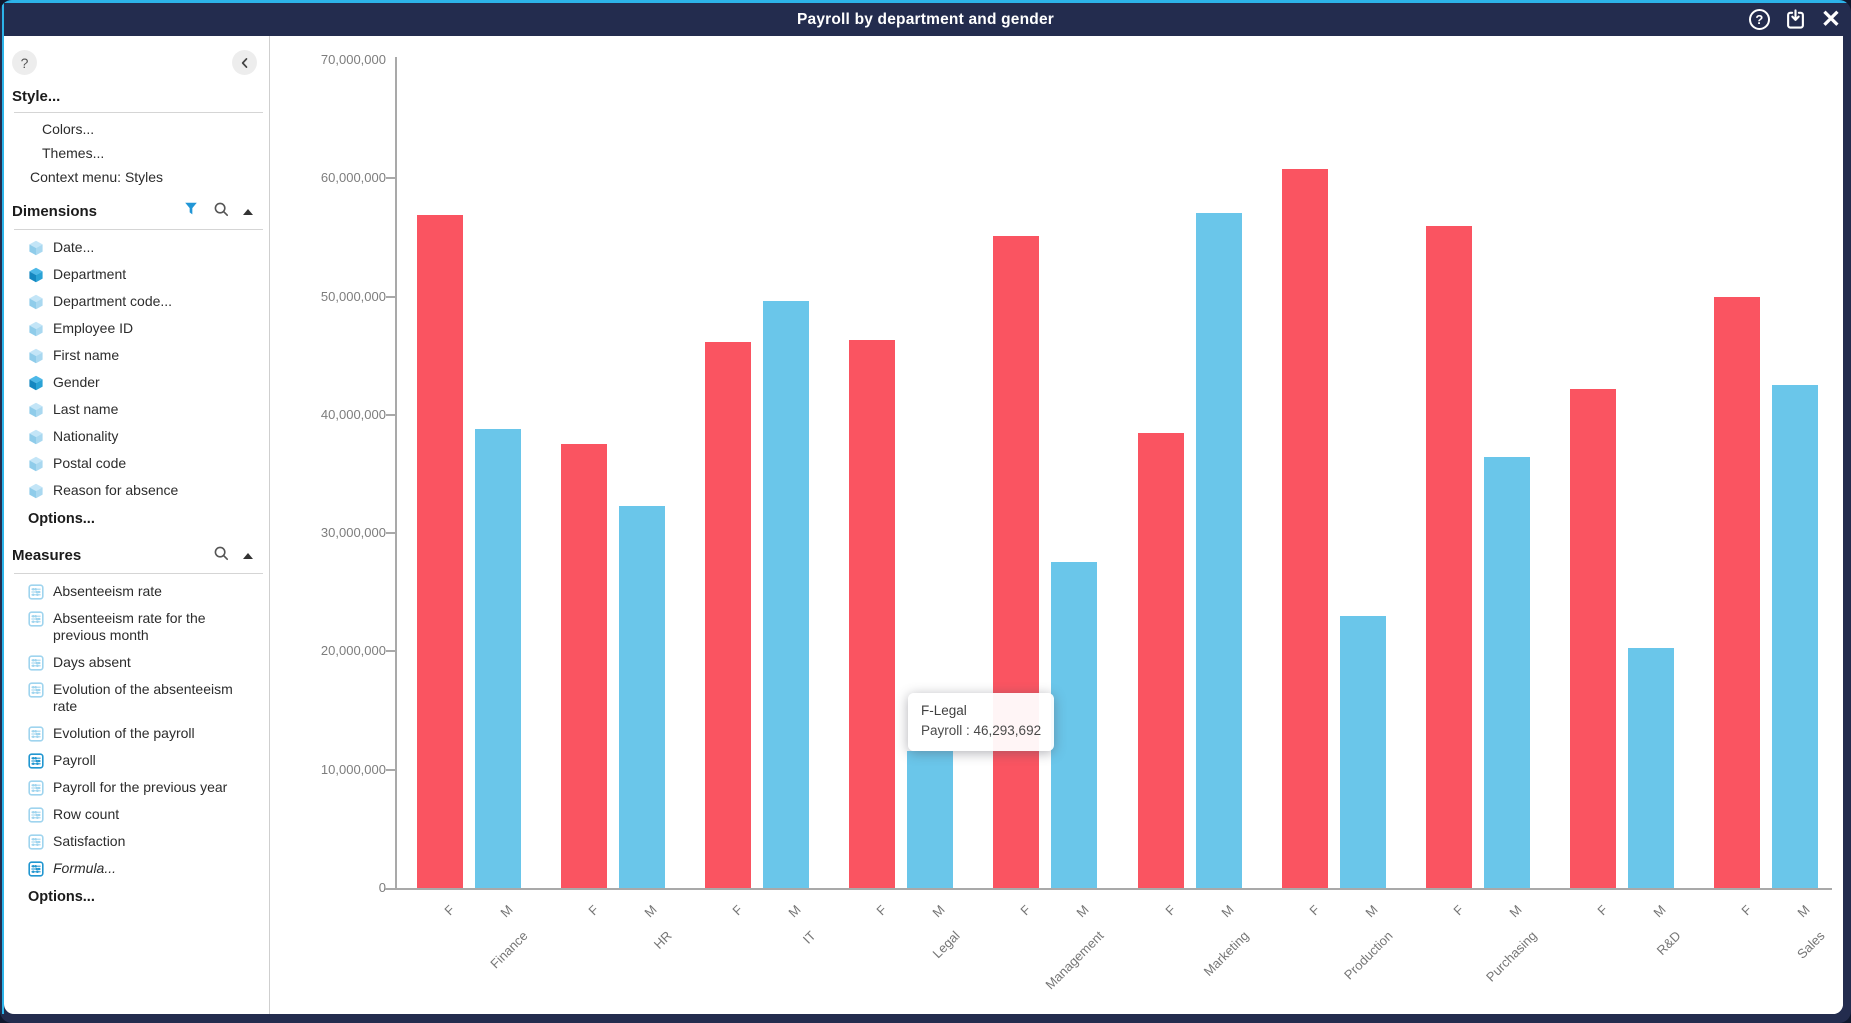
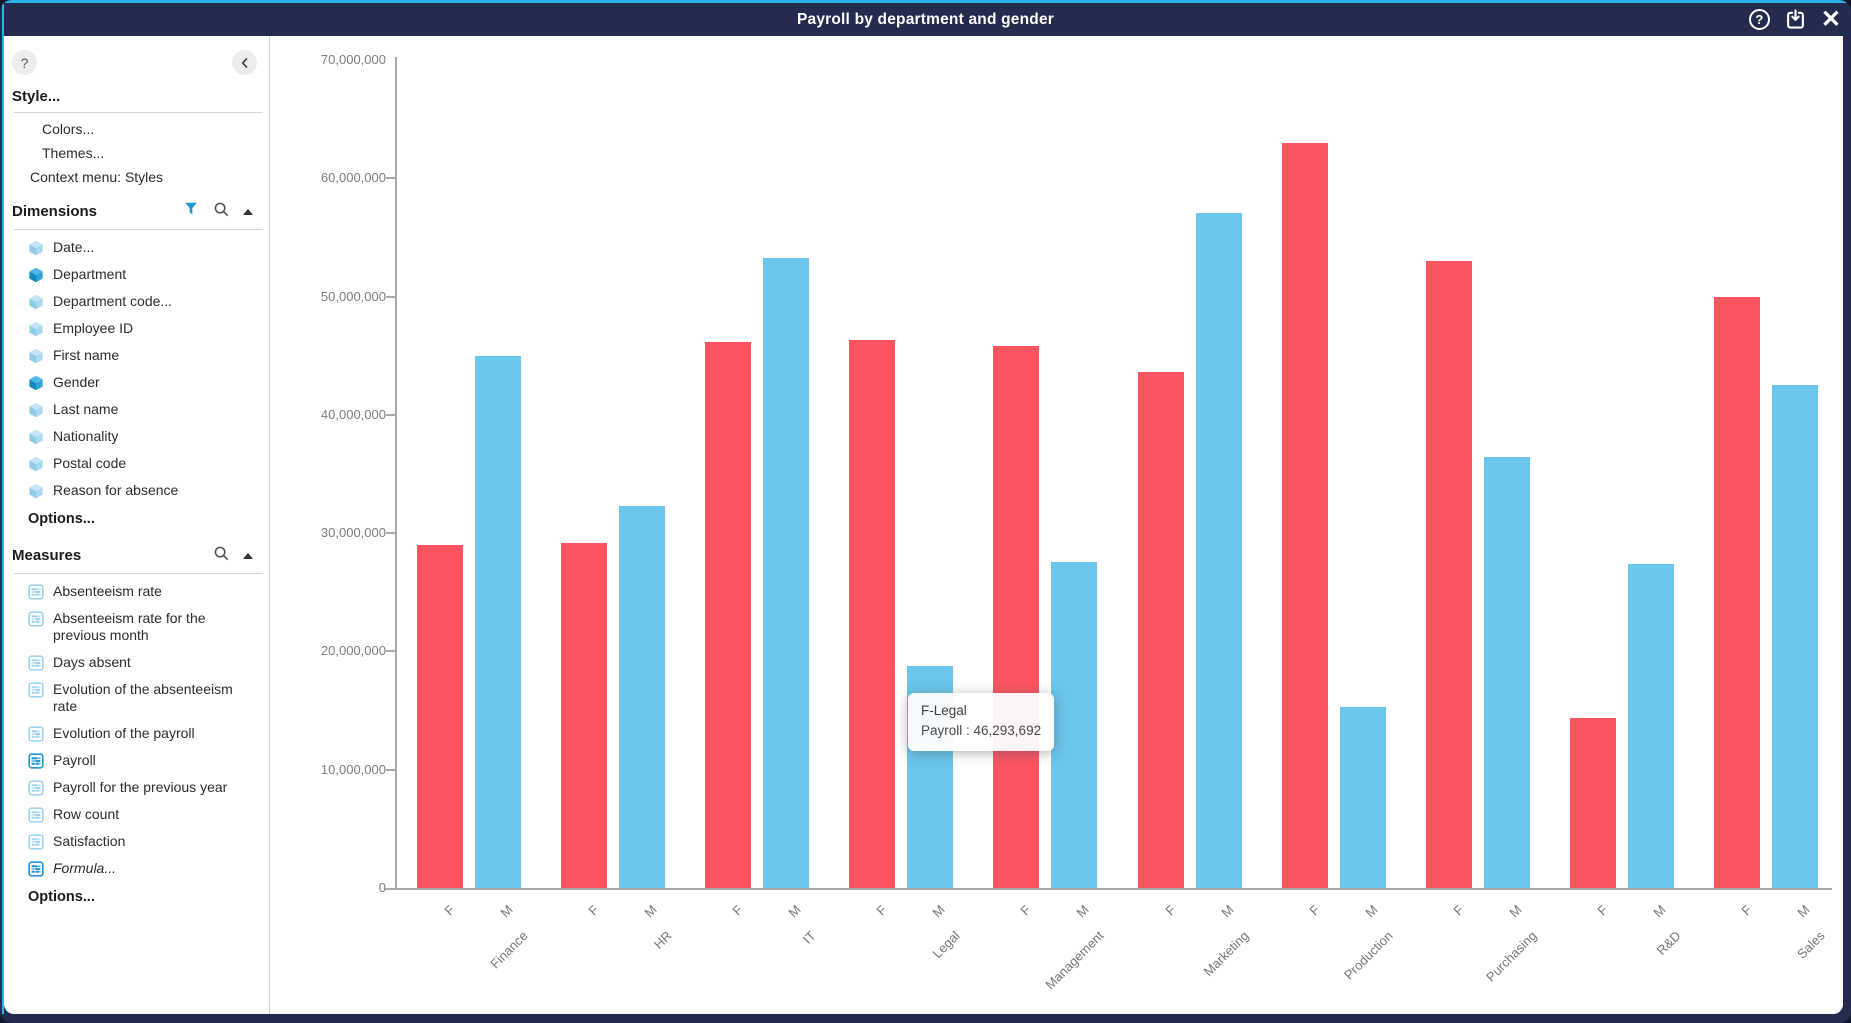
F/Finance: 56900000 -> 29000000
M/Finance: 38800000 -> 45000000
F/HR: 37500000 -> 29200000
M/IT: 49600000 -> 53300000
M/Legal: 11600000 -> 18800000
F/Management: 55100000 -> 45800000
F/Marketing: 38500000 -> 43600000
F/Production: 60800000 -> 63000000
M/Production: 23000000 -> 15300000
F/Purchasing: 56000000 -> 53000000
F/R&D: 42200000 -> 14400000
M/R&D: 20300000 -> 27400000
